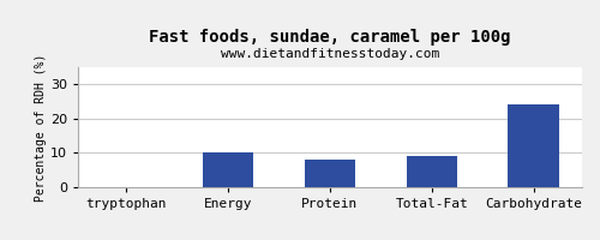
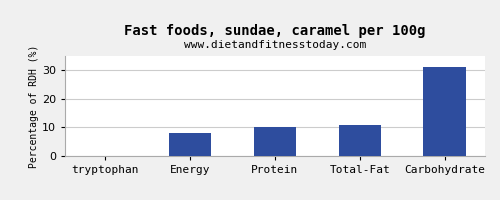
Energy: 10 -> 8
Protein: 8 -> 10
Total-Fat: 9 -> 11
Carbohydrate: 24 -> 31
